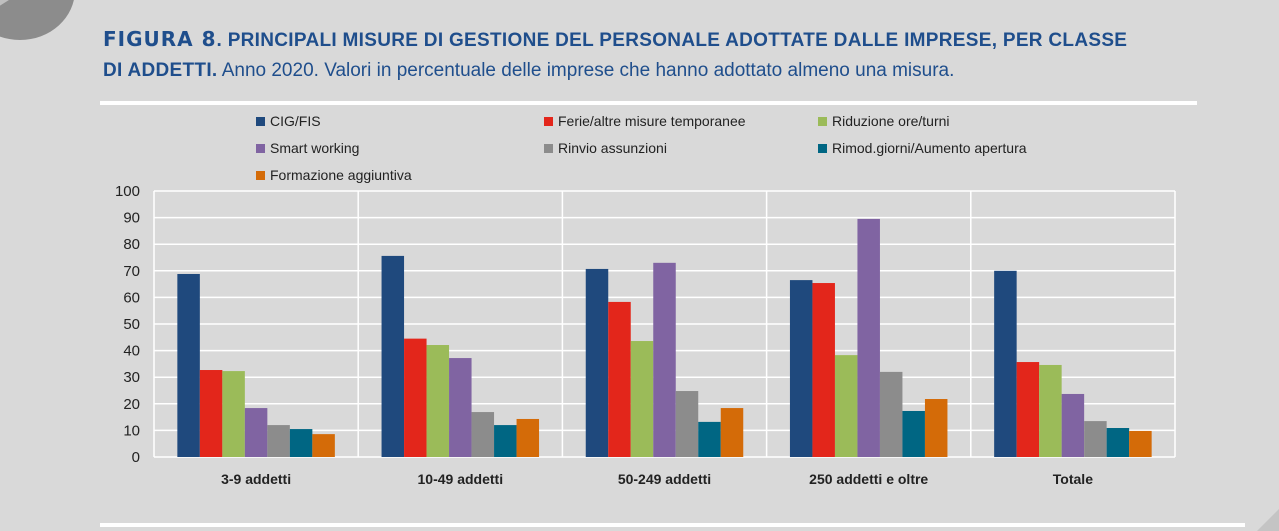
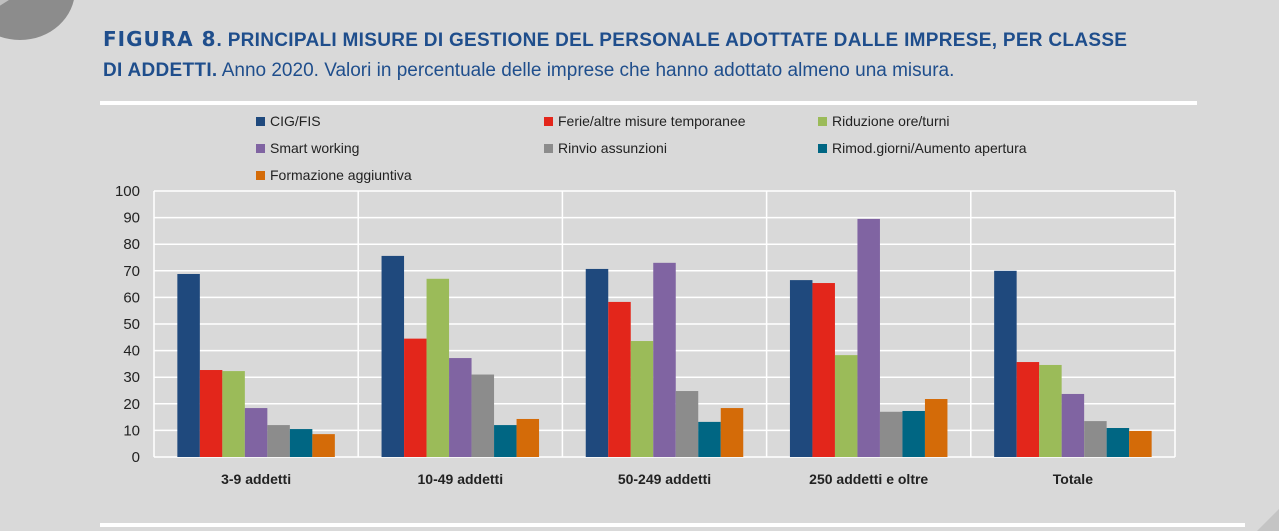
Riduzione ore/turni/10-49 addetti: 42 -> 67
Rinvio assunzioni/10-49 addetti: 17 -> 31
Rinvio assunzioni/250 addetti e oltre: 32 -> 17
